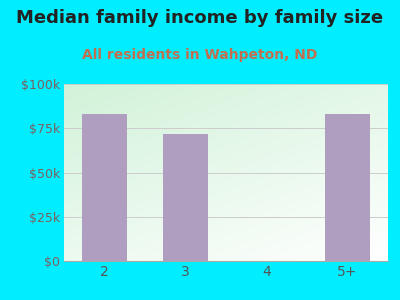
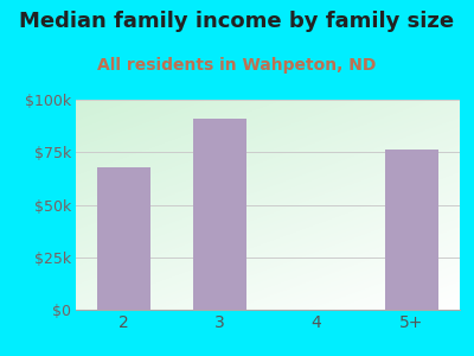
2: $83k -> $68k
3: $72k -> $91k
5+: $83k -> $76k
